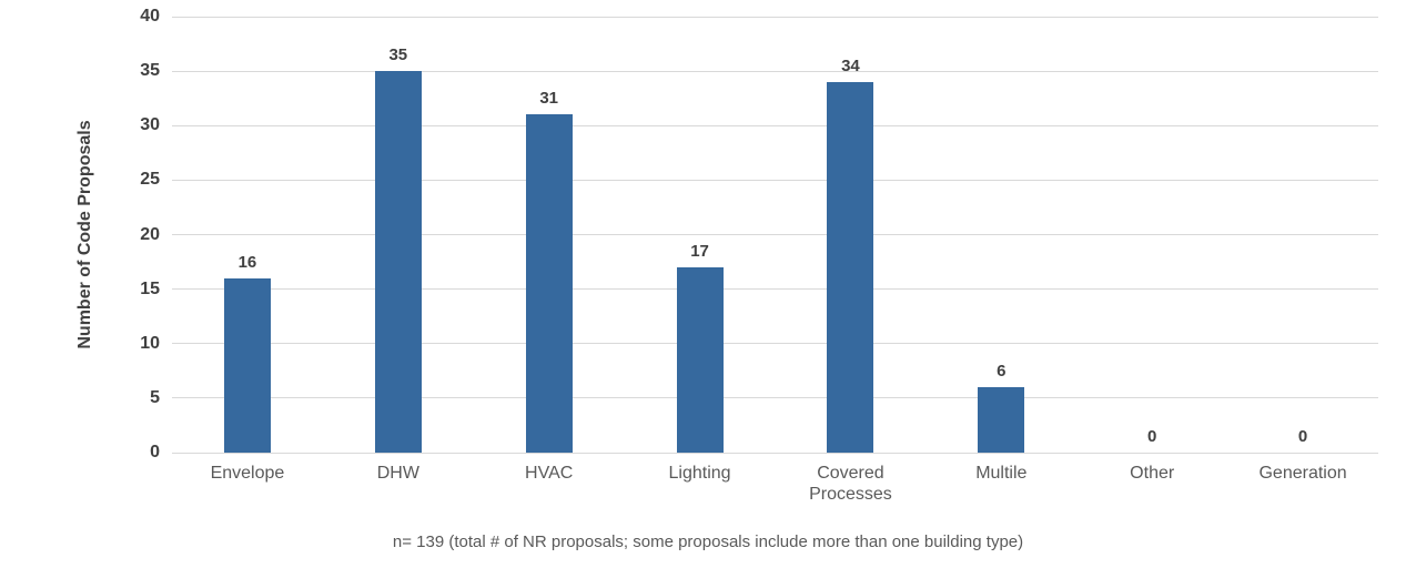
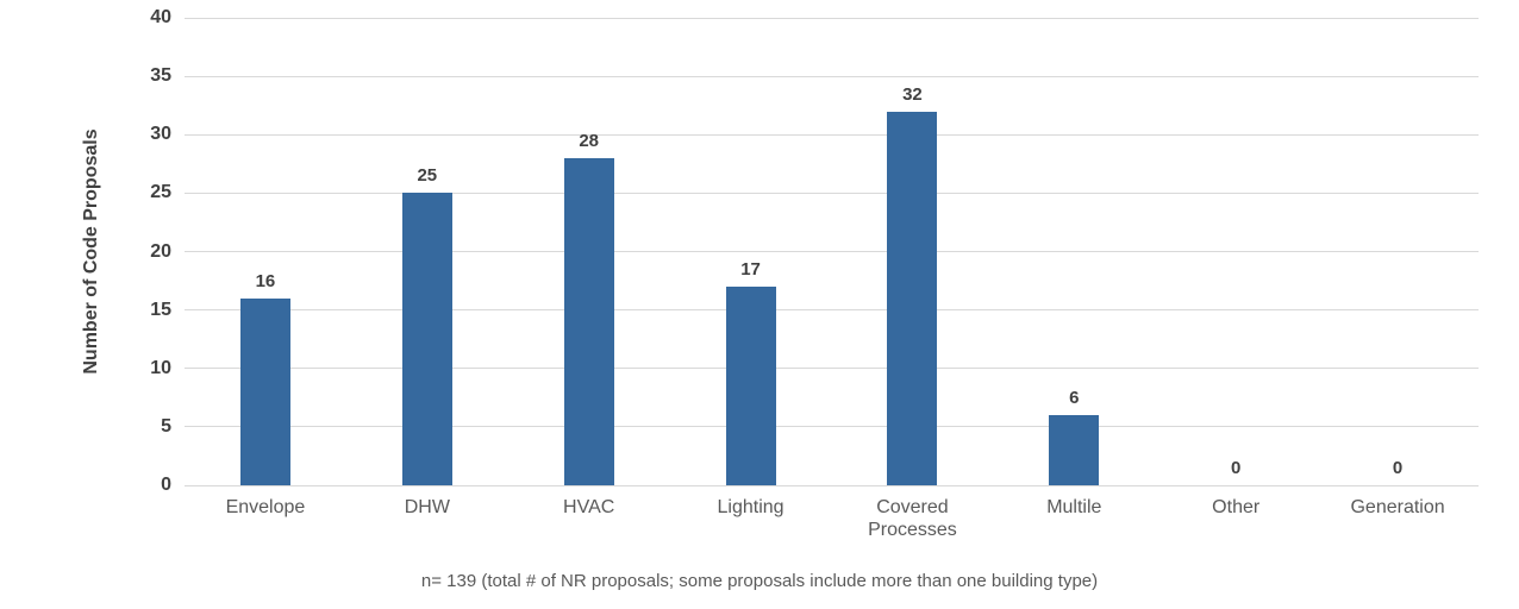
DHW: 35 -> 25
HVAC: 31 -> 28
Covered Processes: 34 -> 32
